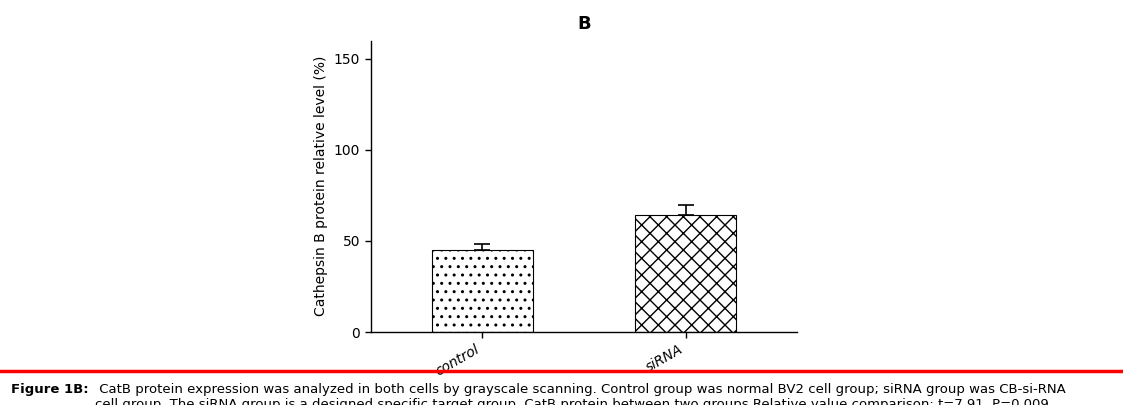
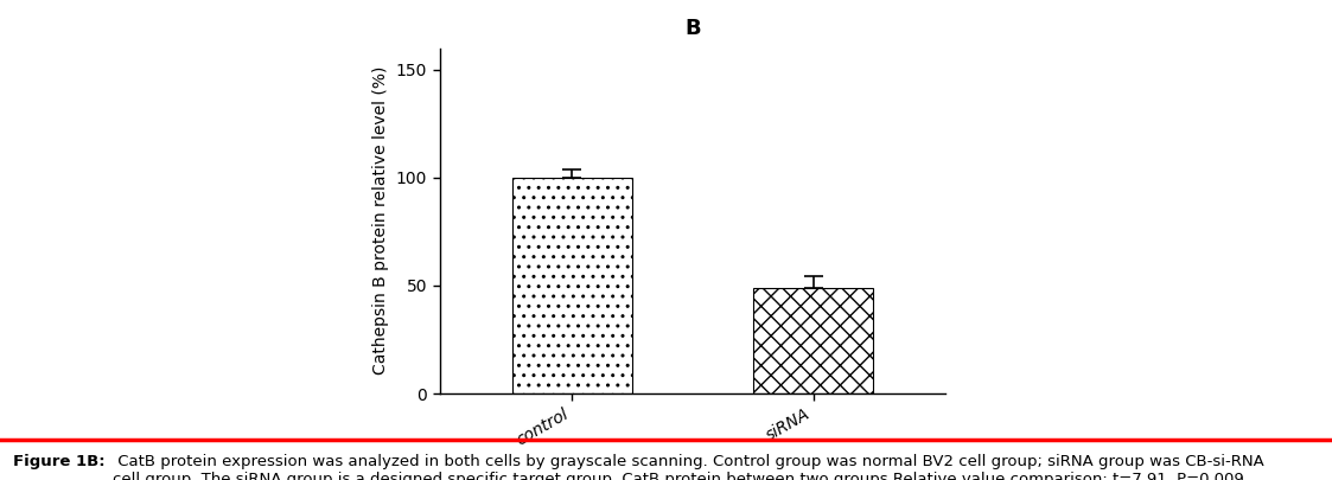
control: 45 -> 100
siRNA: 64 -> 49
